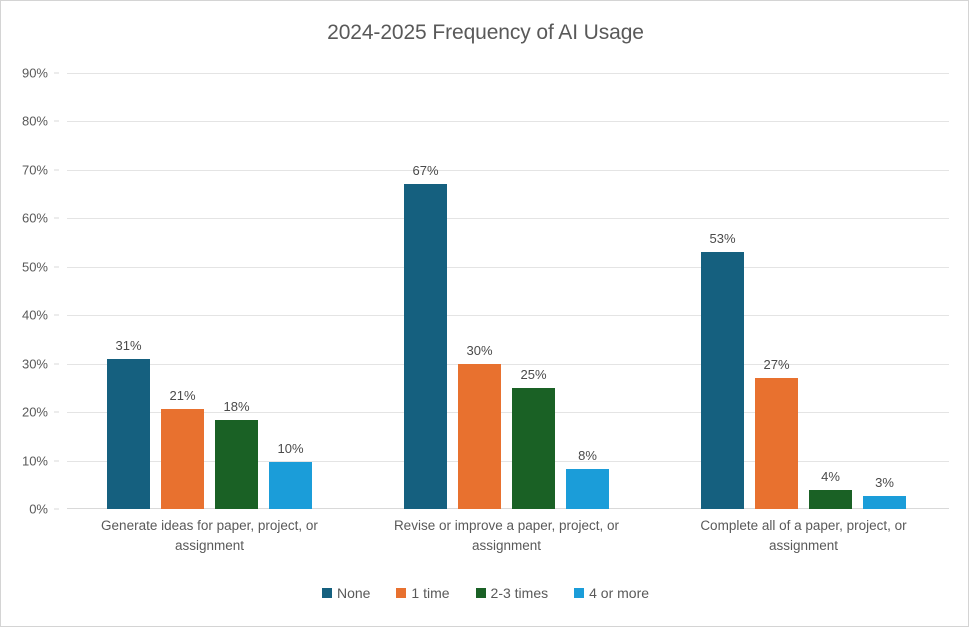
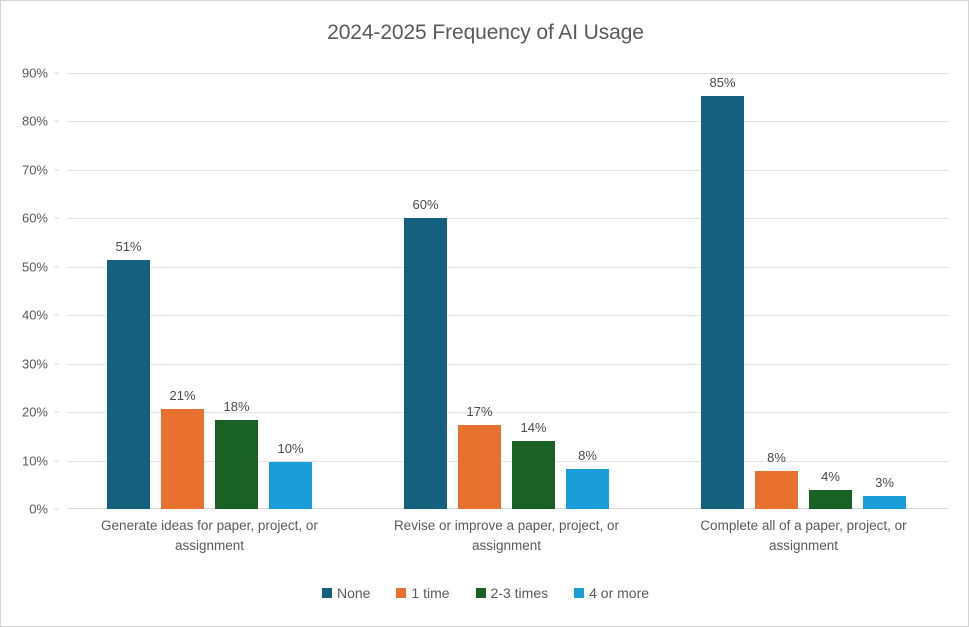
None/Generate ideas for paper, project, or assignment: 31% -> 51%
None/Revise or improve a paper, project, or assignment: 67% -> 60%
1 time/Revise or improve a paper, project, or assignment: 30% -> 17%
2-3 times/Revise or improve a paper, project, or assignment: 25% -> 14%
None/Complete all of a paper, project, or assignment: 53% -> 85%
1 time/Complete all of a paper, project, or assignment: 27% -> 8%
